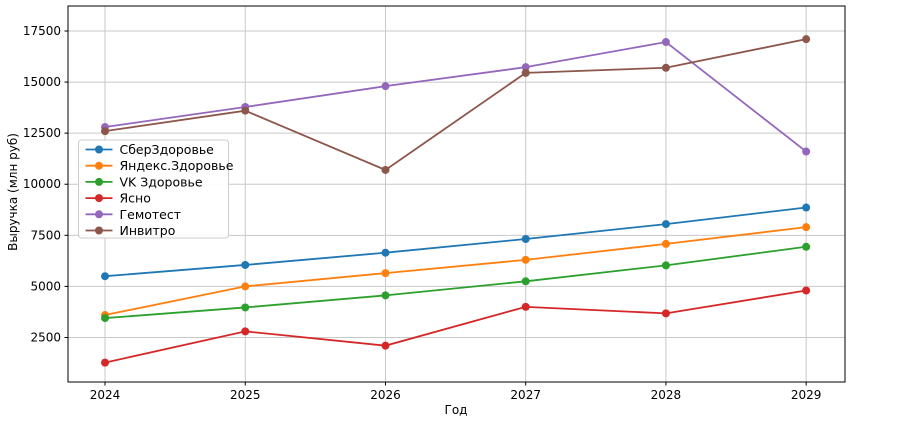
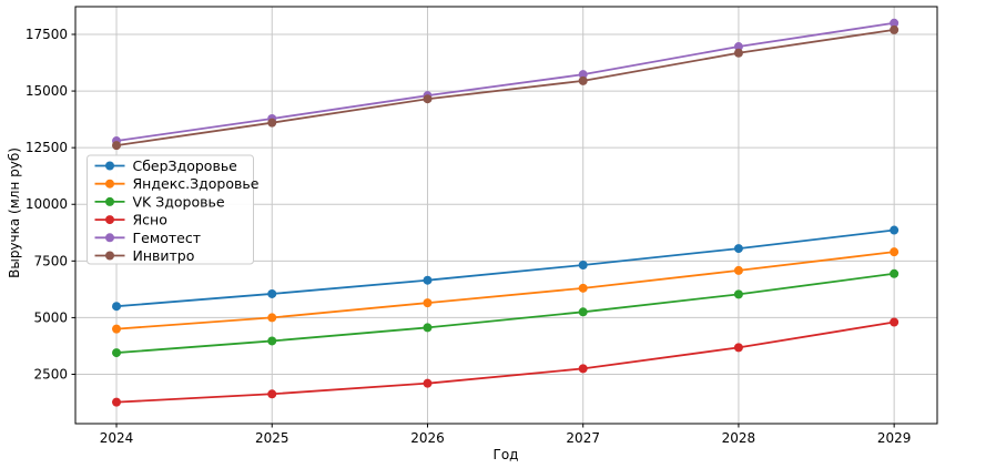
Яндекс.Здоровье/2024: 3600 -> 4500
Ясно/2025: 2800 -> 1600
Инвитро/2026: 10700 -> 14600
Ясно/2027: 4000 -> 2800
Инвитро/2028: 15700 -> 16700
Гемотест/2029: 11600 -> 18000
Инвитро/2029: 17100 -> 17700
